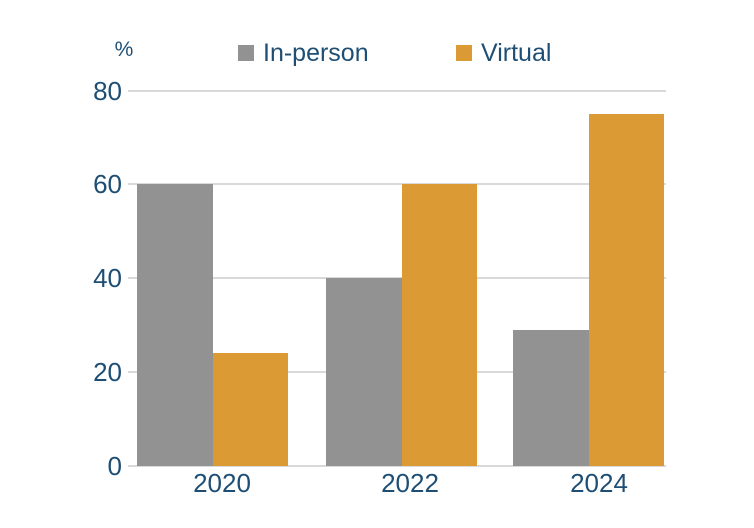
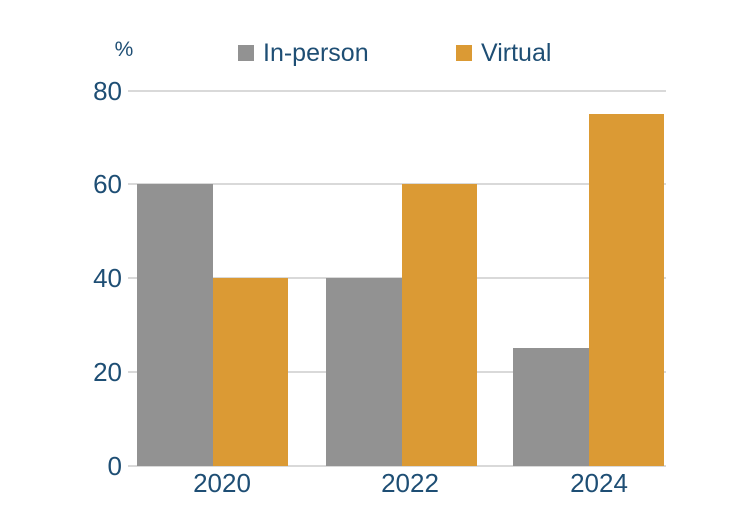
Virtual/2020: 24 -> 40
In-person/2024: 29 -> 25
